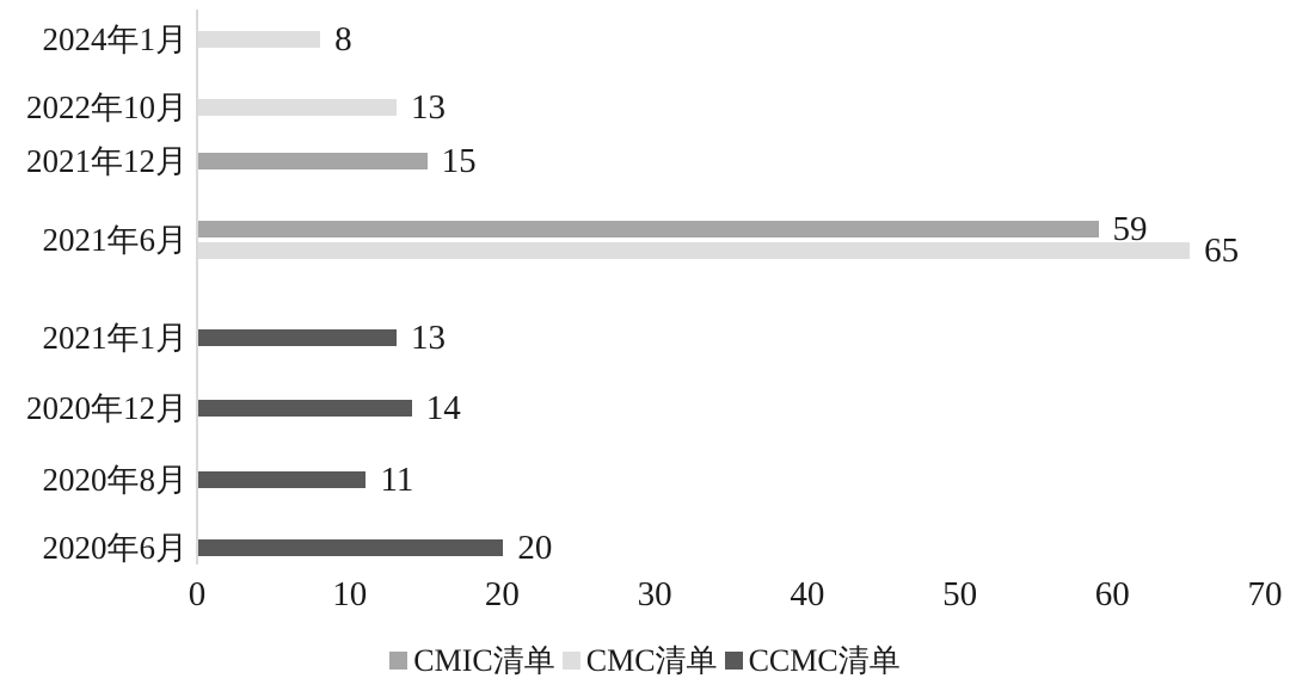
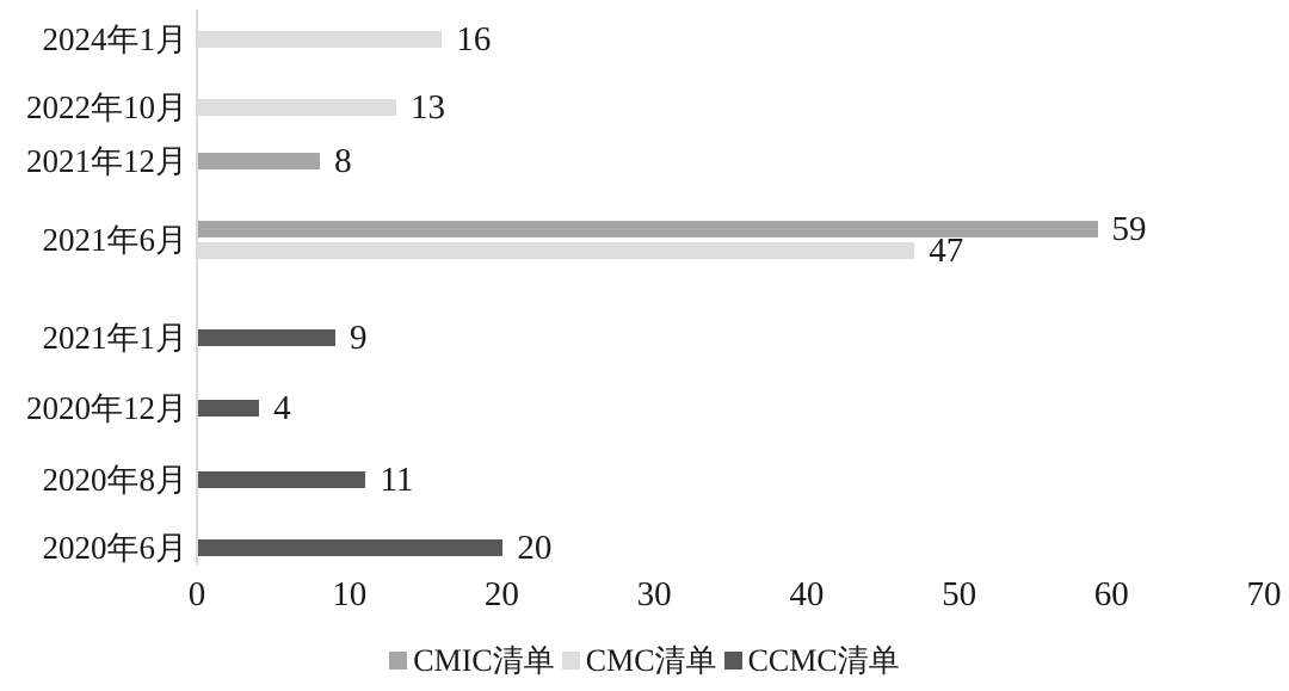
CMC清单/2024年1月: 8 -> 16
CMIC清单/2021年12月: 15 -> 8
CMC清单/2021年6月: 65 -> 47
CCMC清单/2021年1月: 13 -> 9
CCMC清单/2020年12月: 14 -> 4
